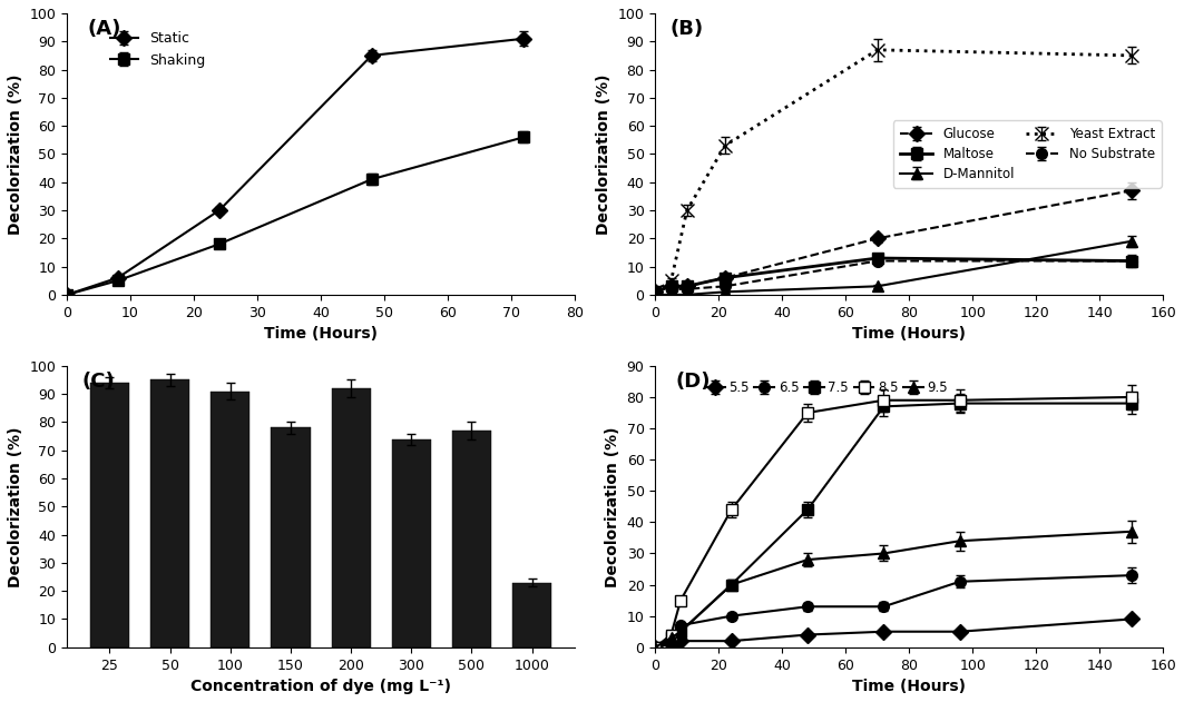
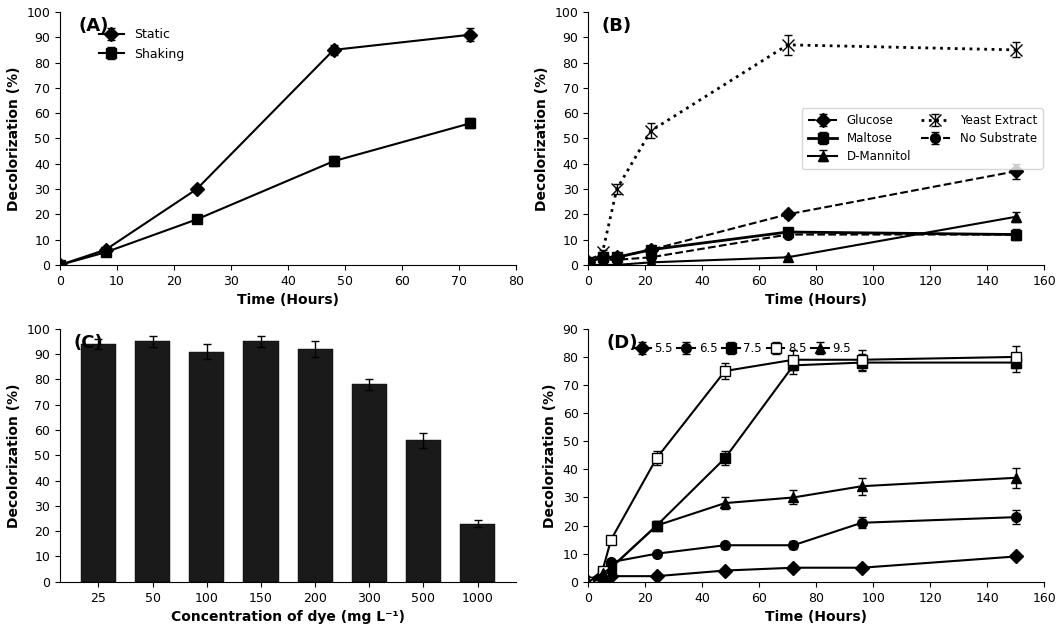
150: 78 -> 95
300: 74 -> 78
500: 77 -> 56
